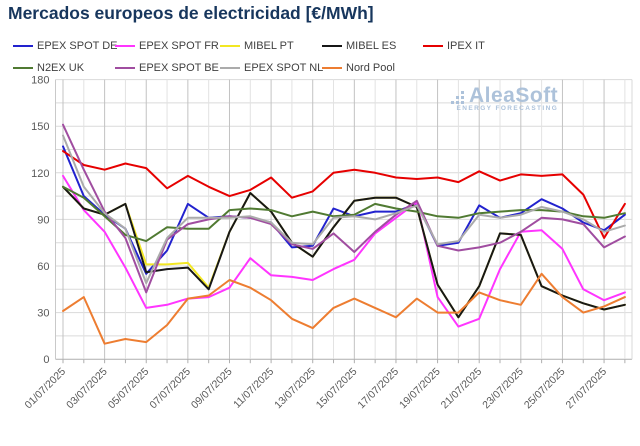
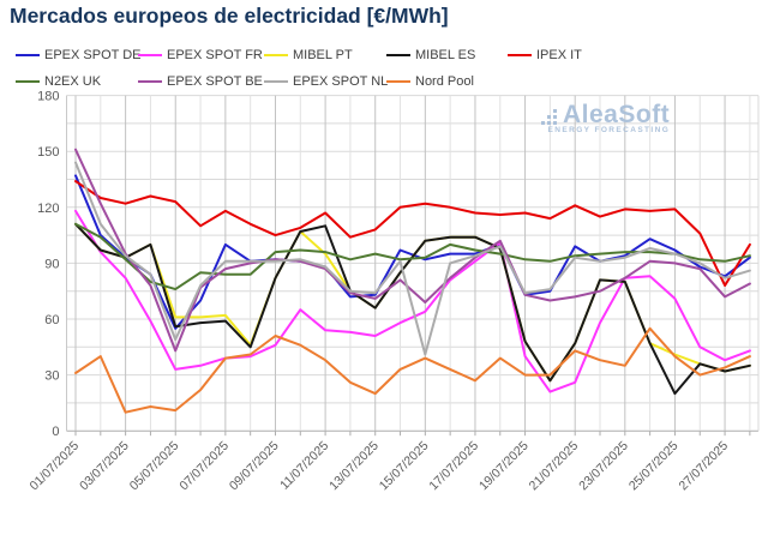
MIBEL ES/11/07/2025: 95 -> 110
EPEX SPOT NL/15/07/2025: 92 -> 41
MIBEL ES/25/07/2025: 41 -> 20
